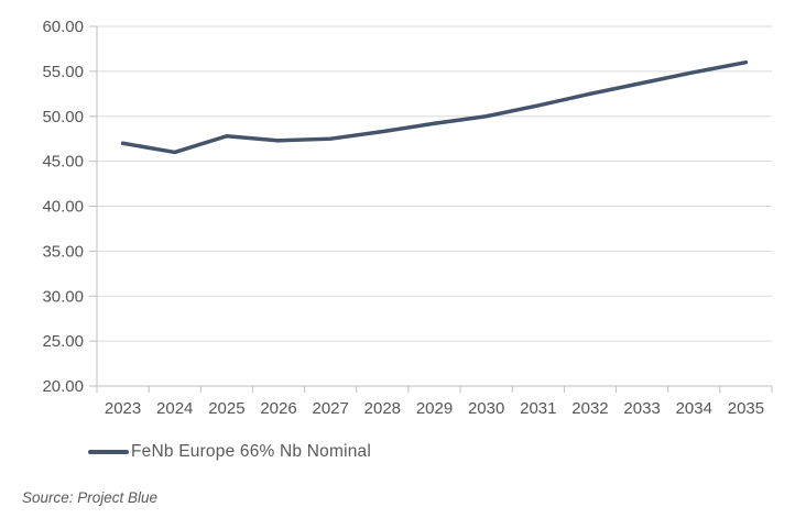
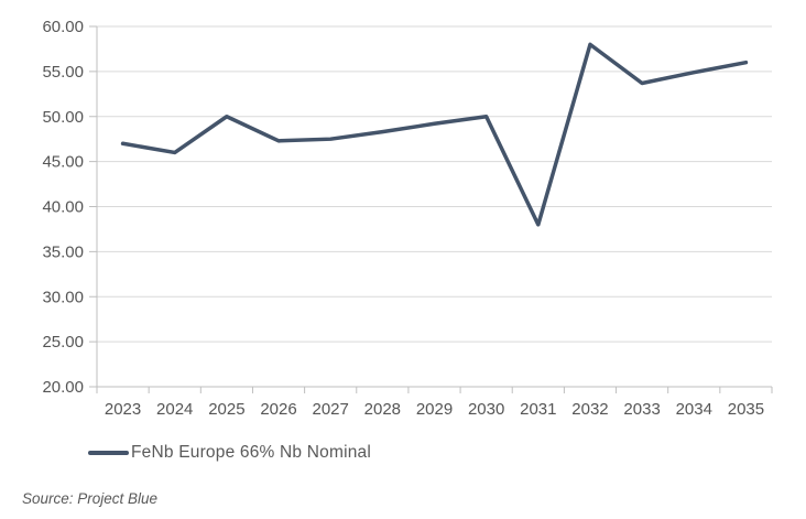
2025: 48 -> 50
2031: 51 -> 38
2032: 52 -> 58
